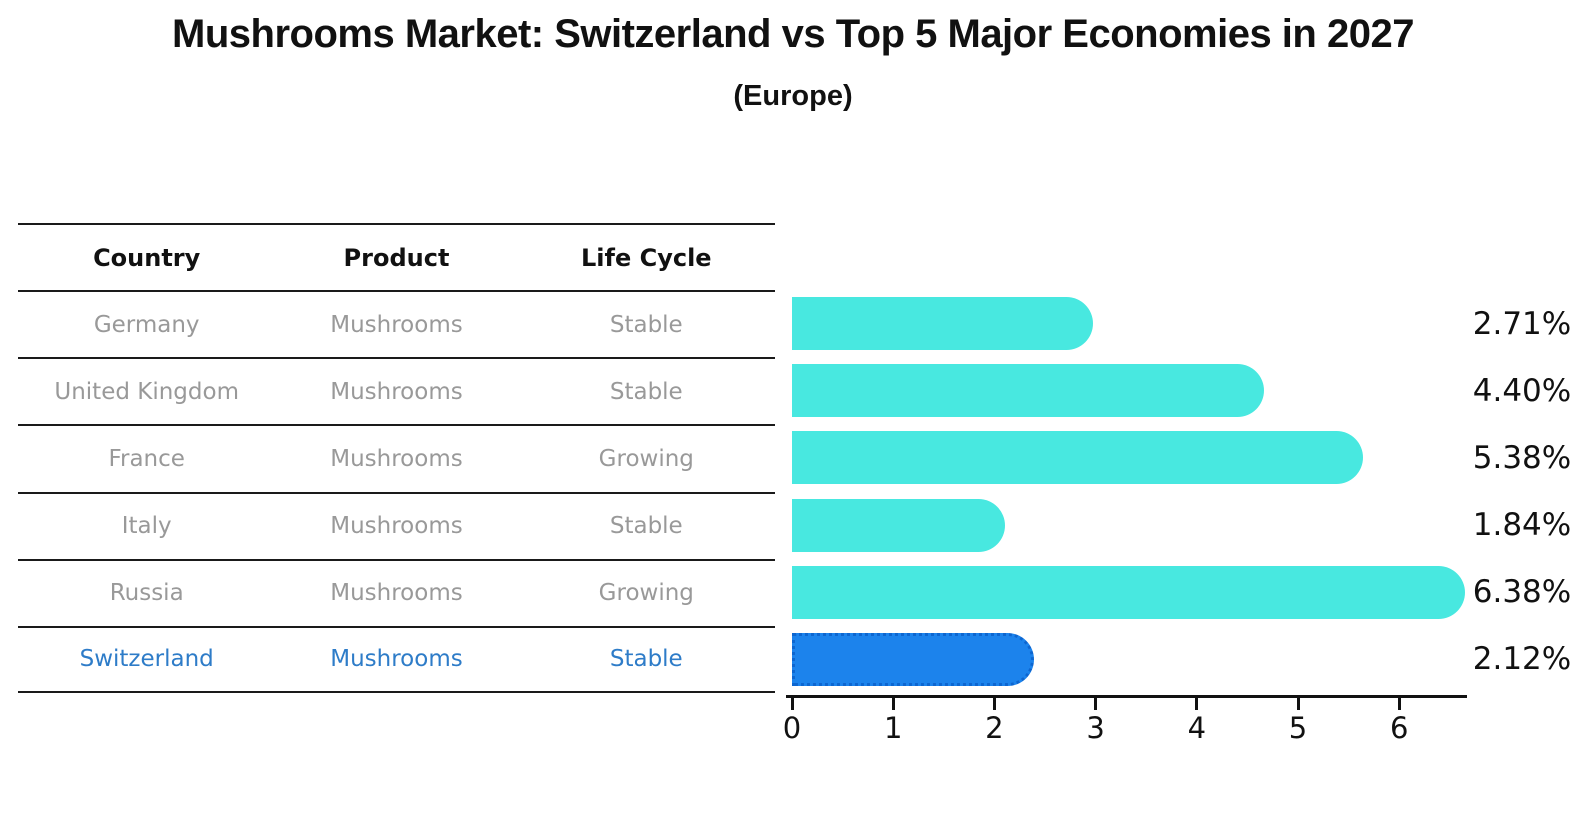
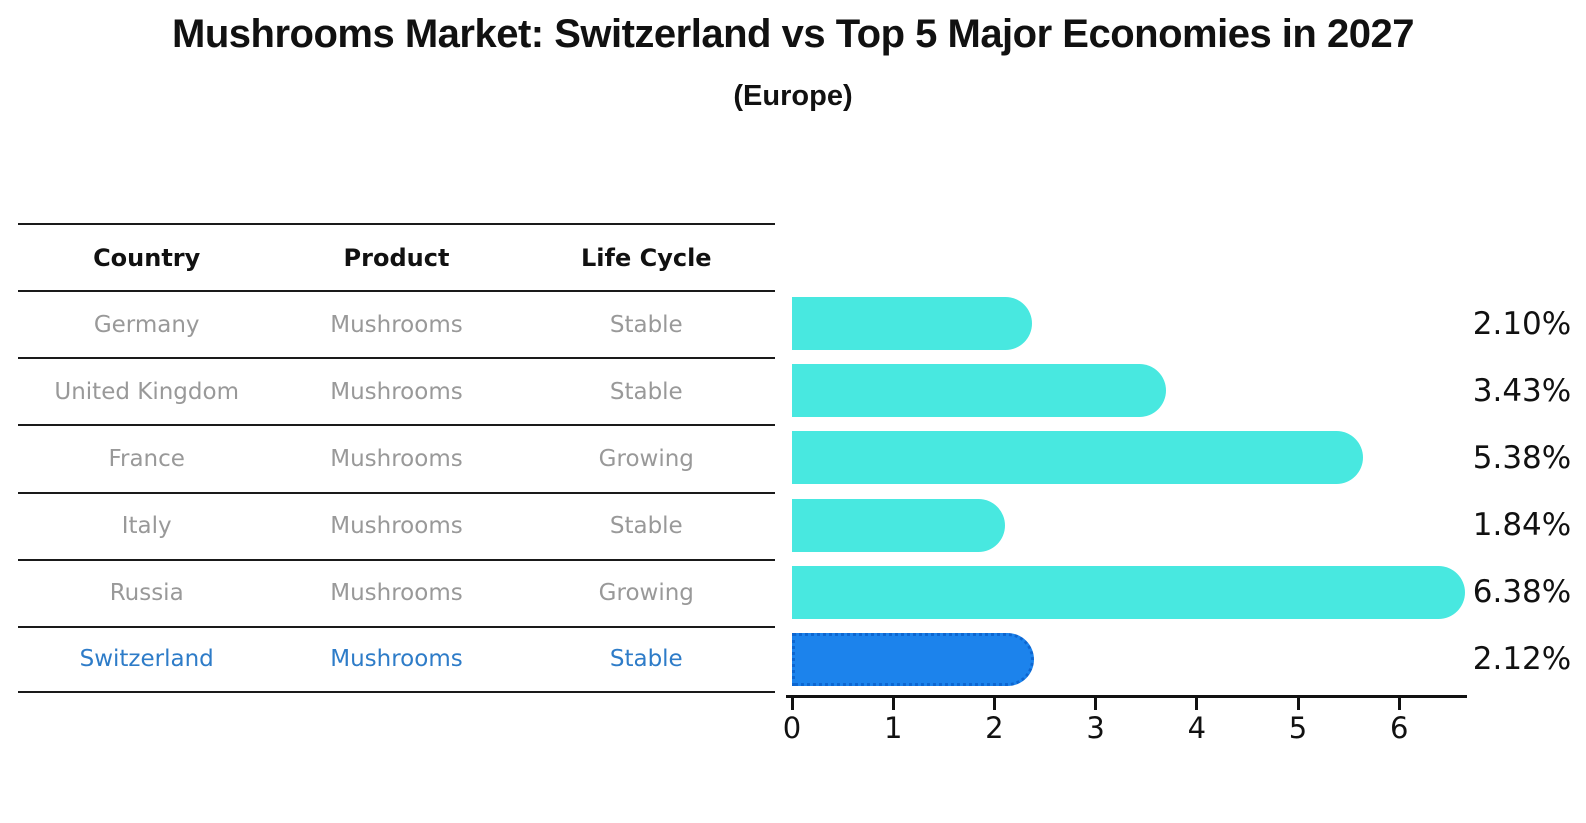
Germany: 2.71% -> 2.10%
United Kingdom: 4.40% -> 3.43%
